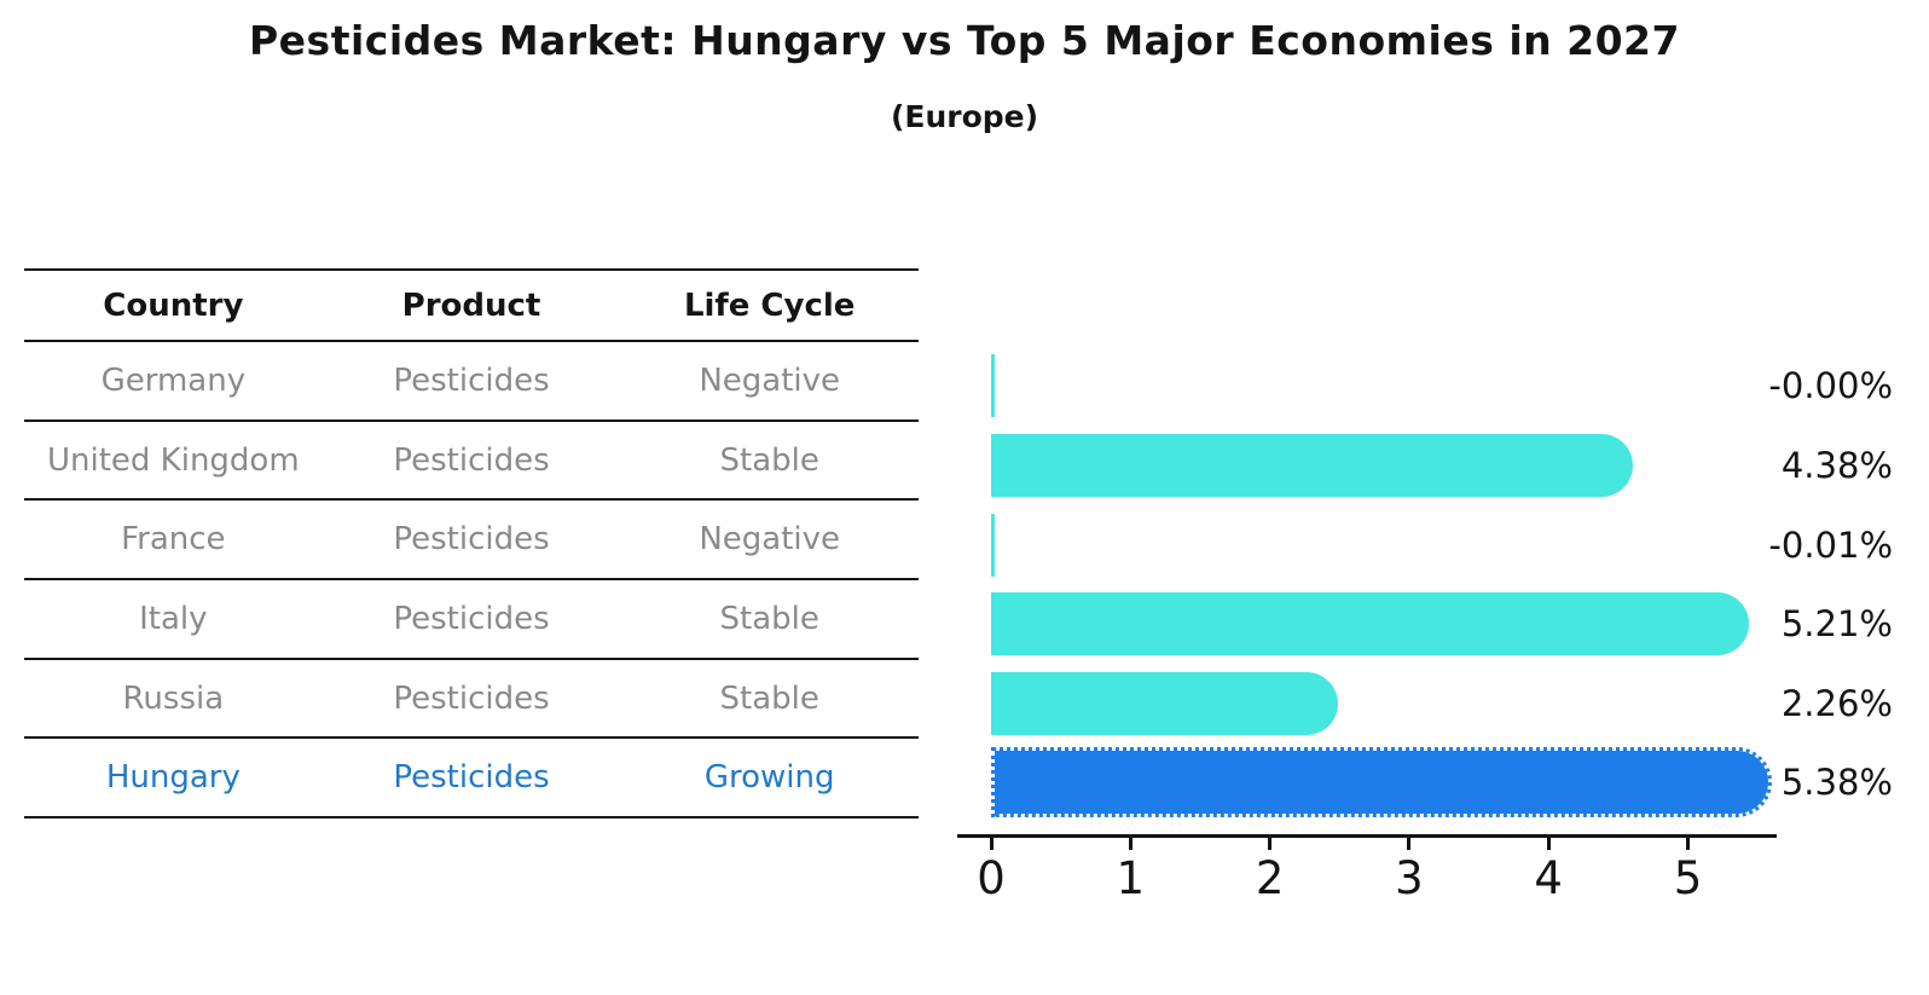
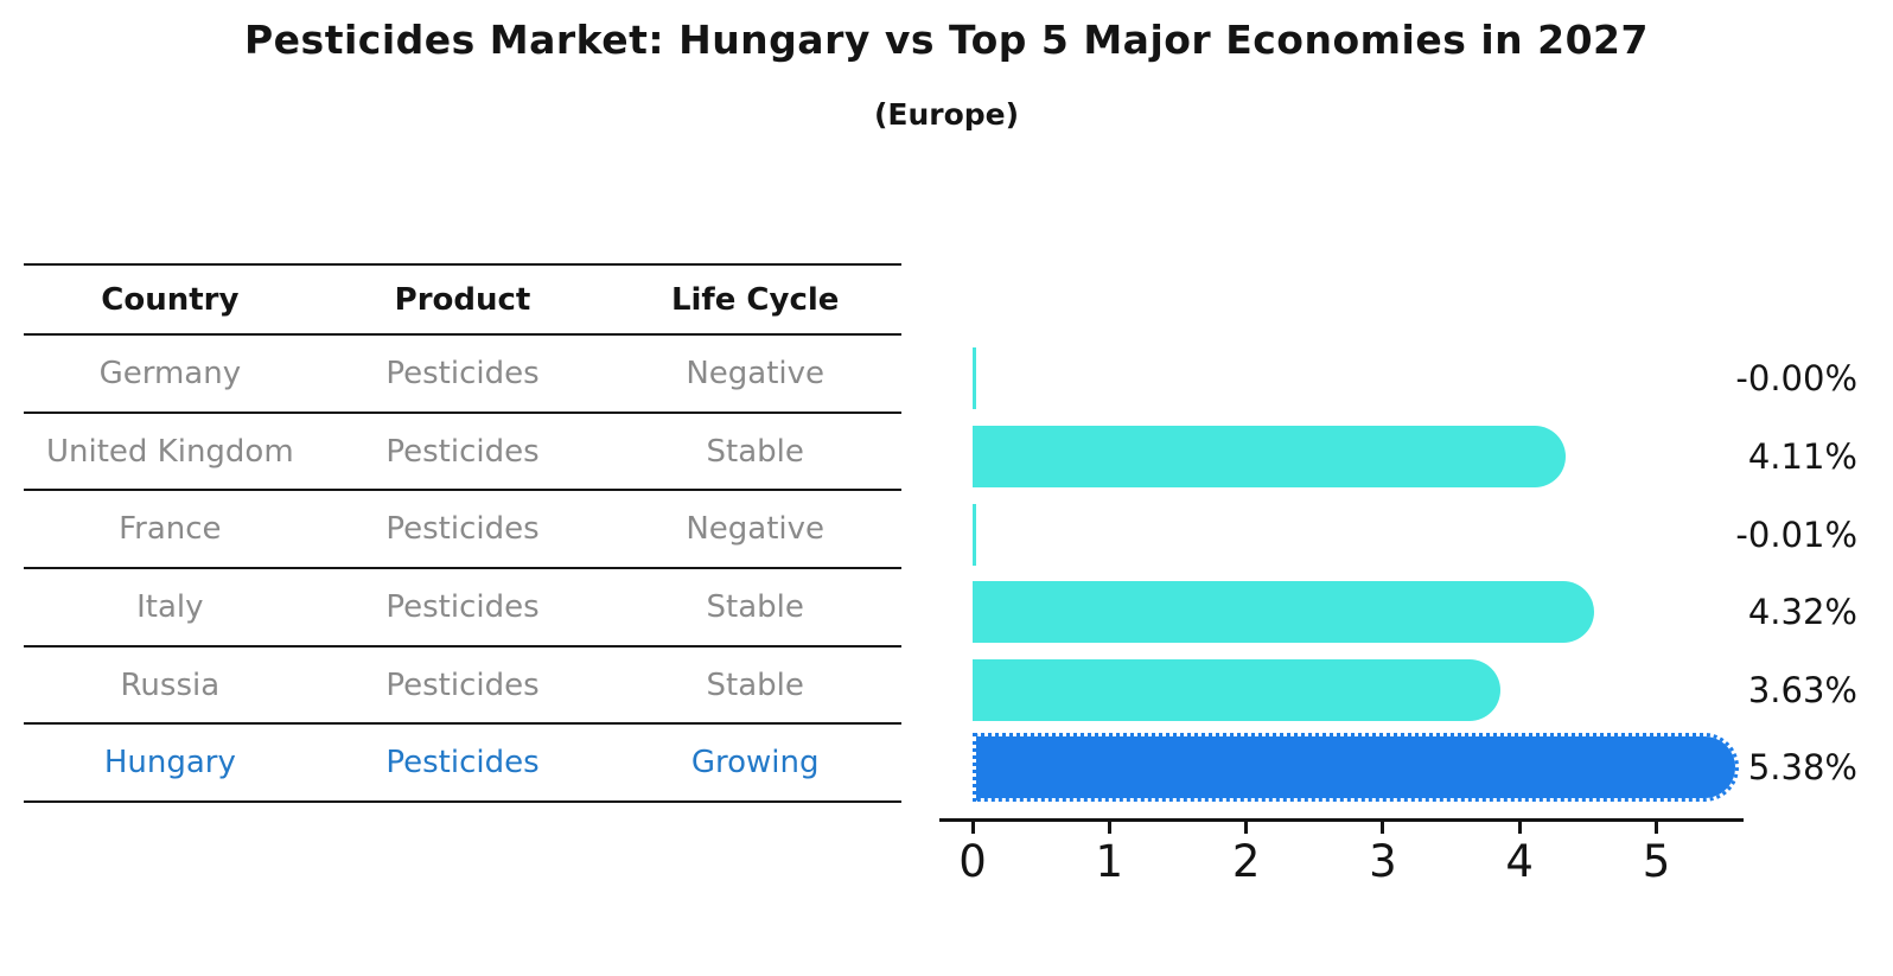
United Kingdom: 4.38% -> 4.11%
Italy: 5.21% -> 4.32%
Russia: 2.26% -> 3.63%
